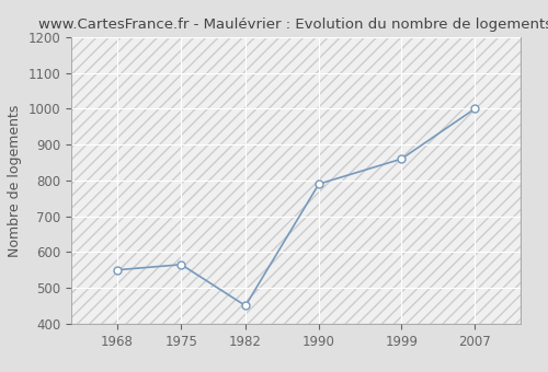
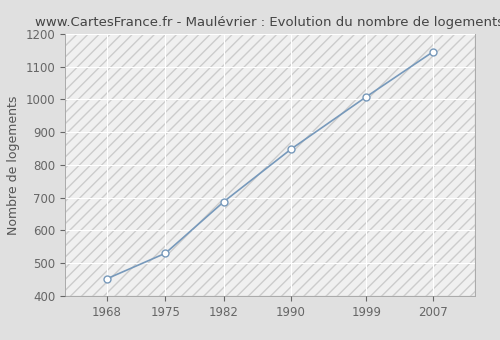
1968: 550 -> 452
1975: 565 -> 530
1982: 450 -> 688
1990: 790 -> 848
1999: 860 -> 1008
2007: 1000 -> 1146
